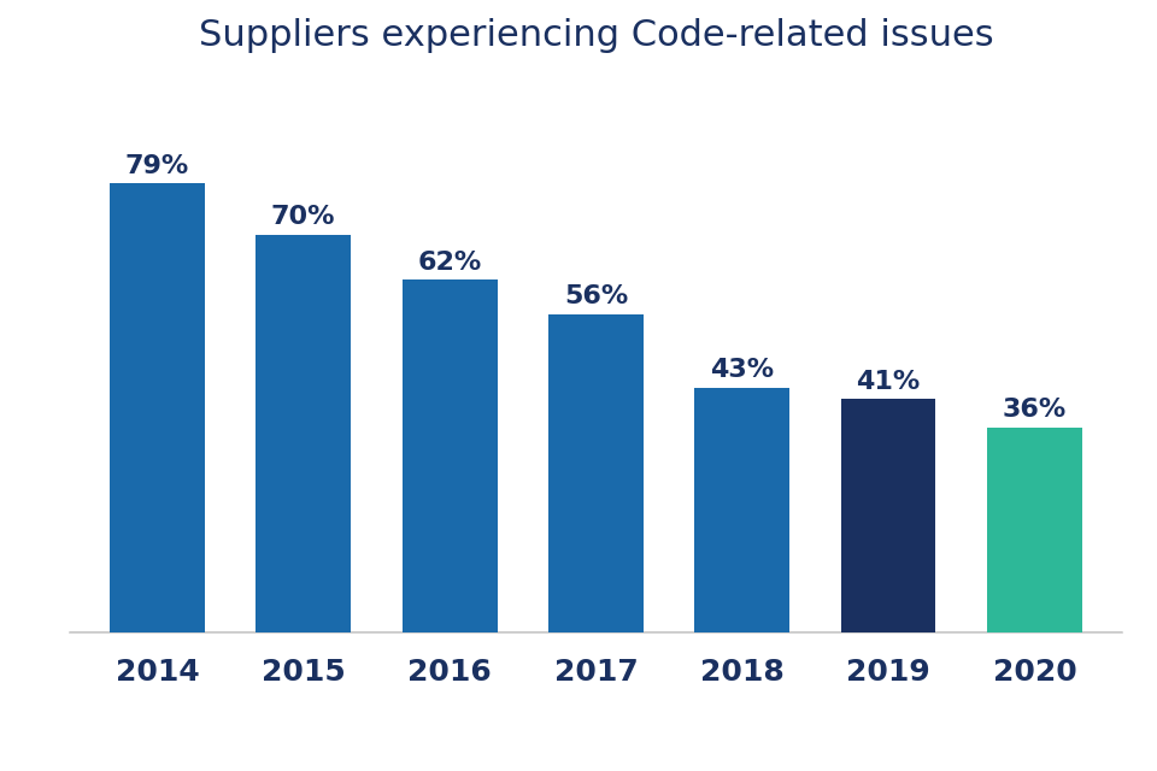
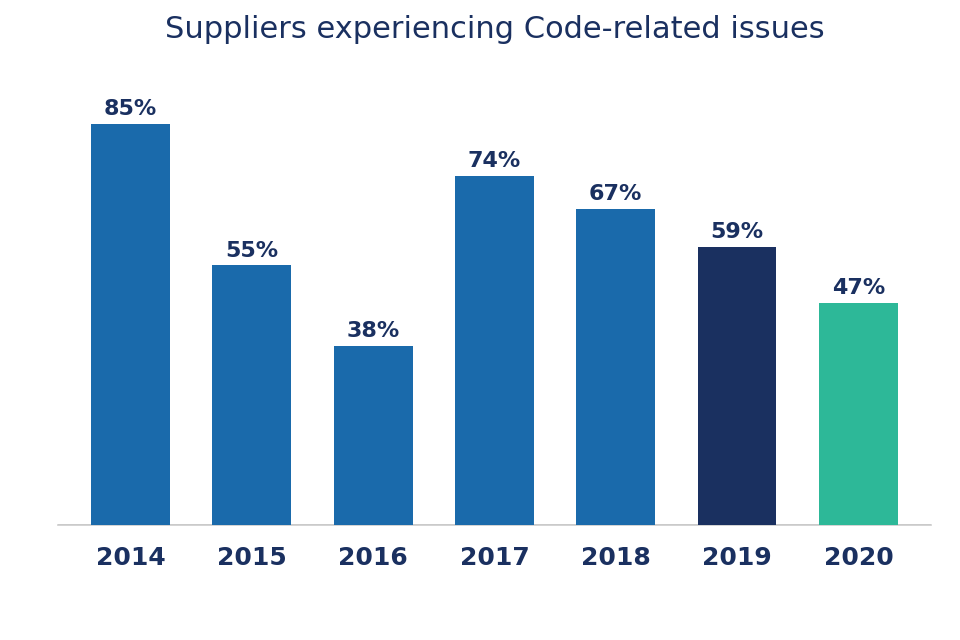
2014: 79% -> 85%
2015: 70% -> 55%
2016: 62% -> 38%
2017: 56% -> 74%
2018: 43% -> 67%
2019: 41% -> 59%
2020: 36% -> 47%
